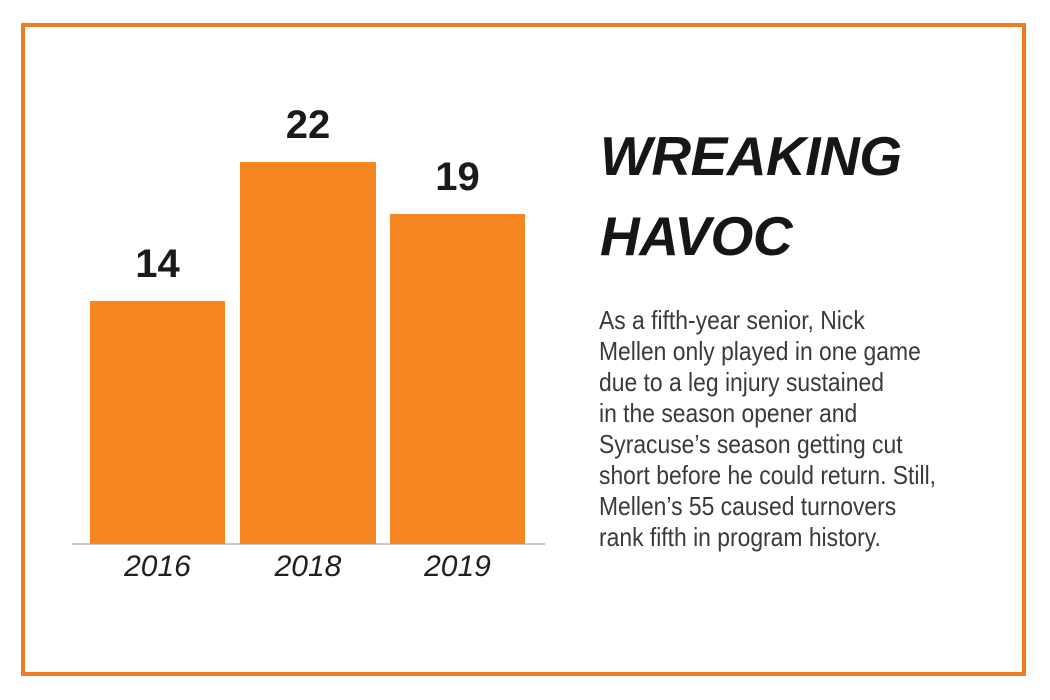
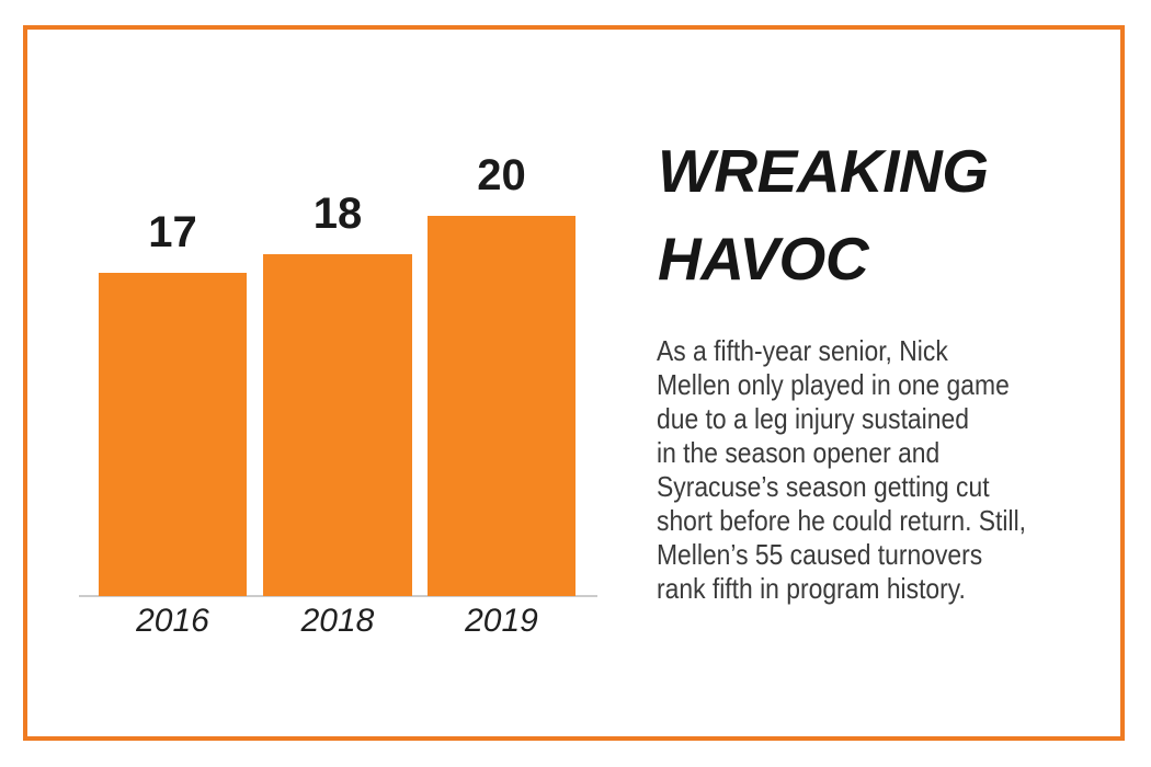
2016: 14 -> 17
2018: 22 -> 18
2019: 19 -> 20
